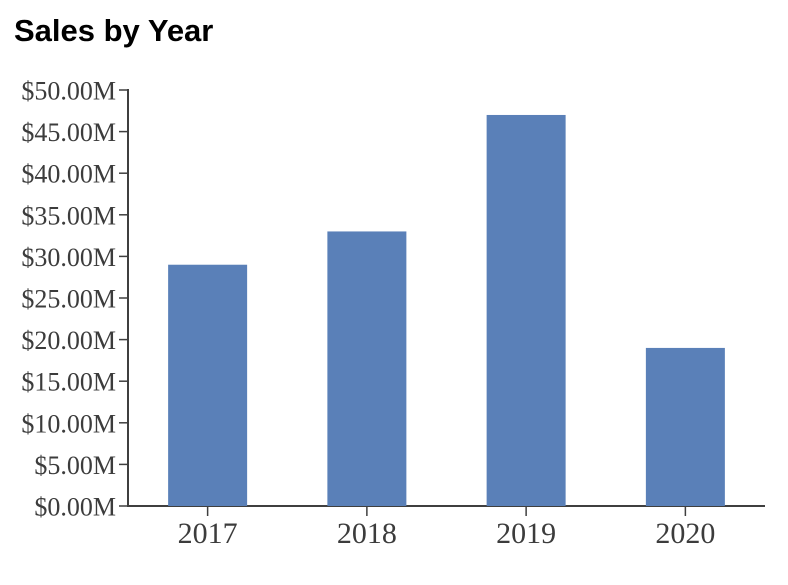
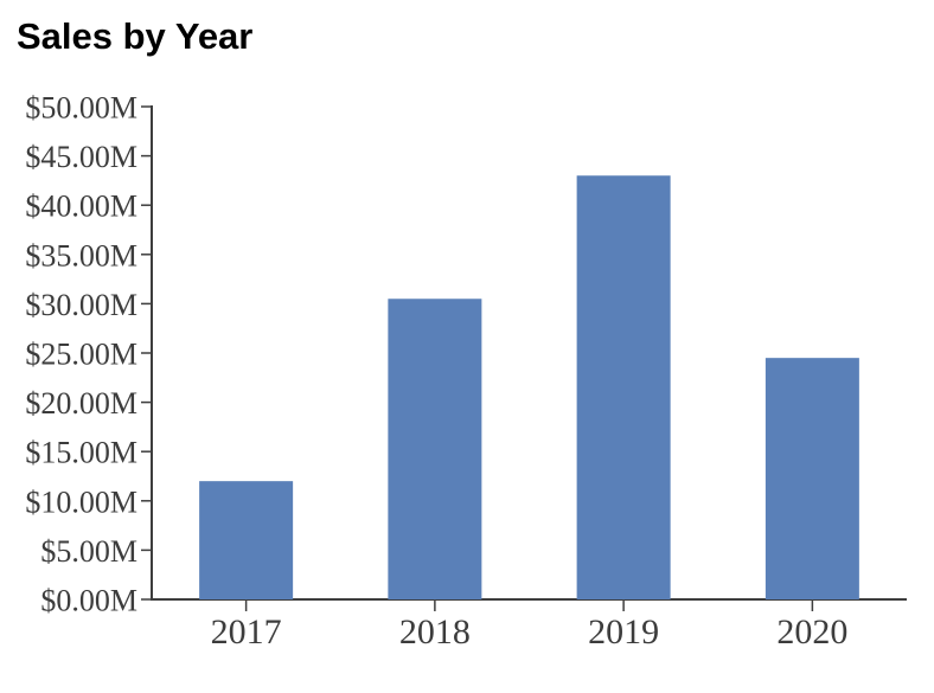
2017: $29M -> $12M
2018: $33M -> $30M
2019: $47M -> $43M
2020: $19M -> $24M
